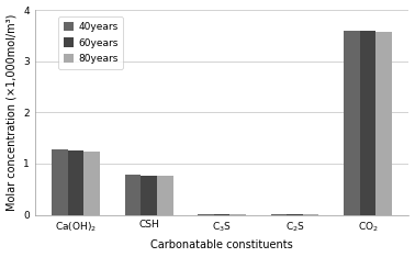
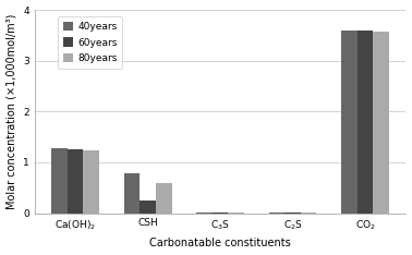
60years/CSH: 0.77 -> 0.25
80years/CSH: 0.76 -> 0.60
